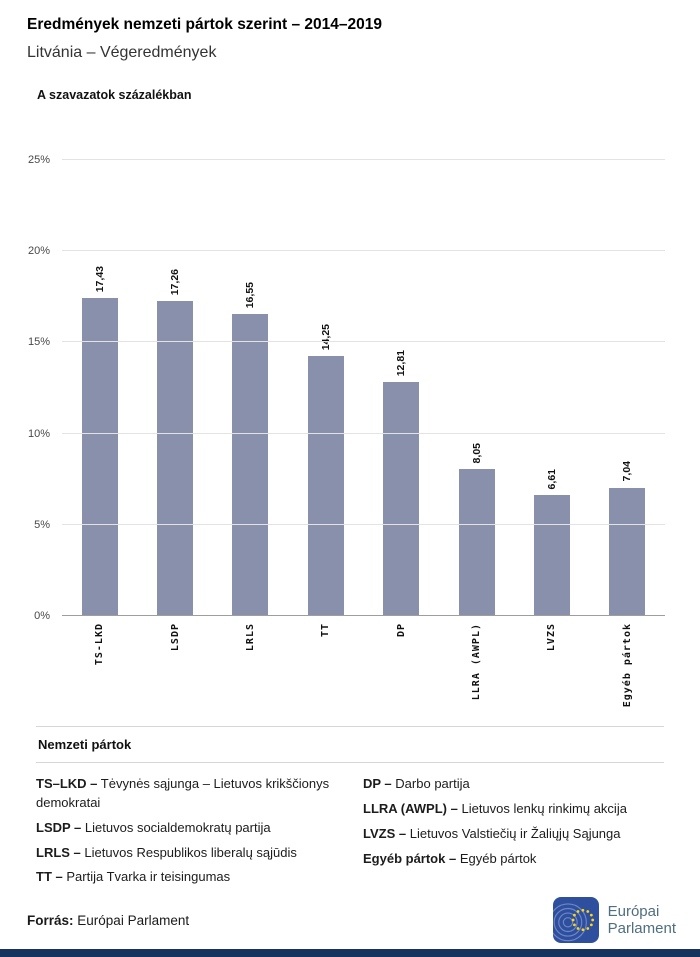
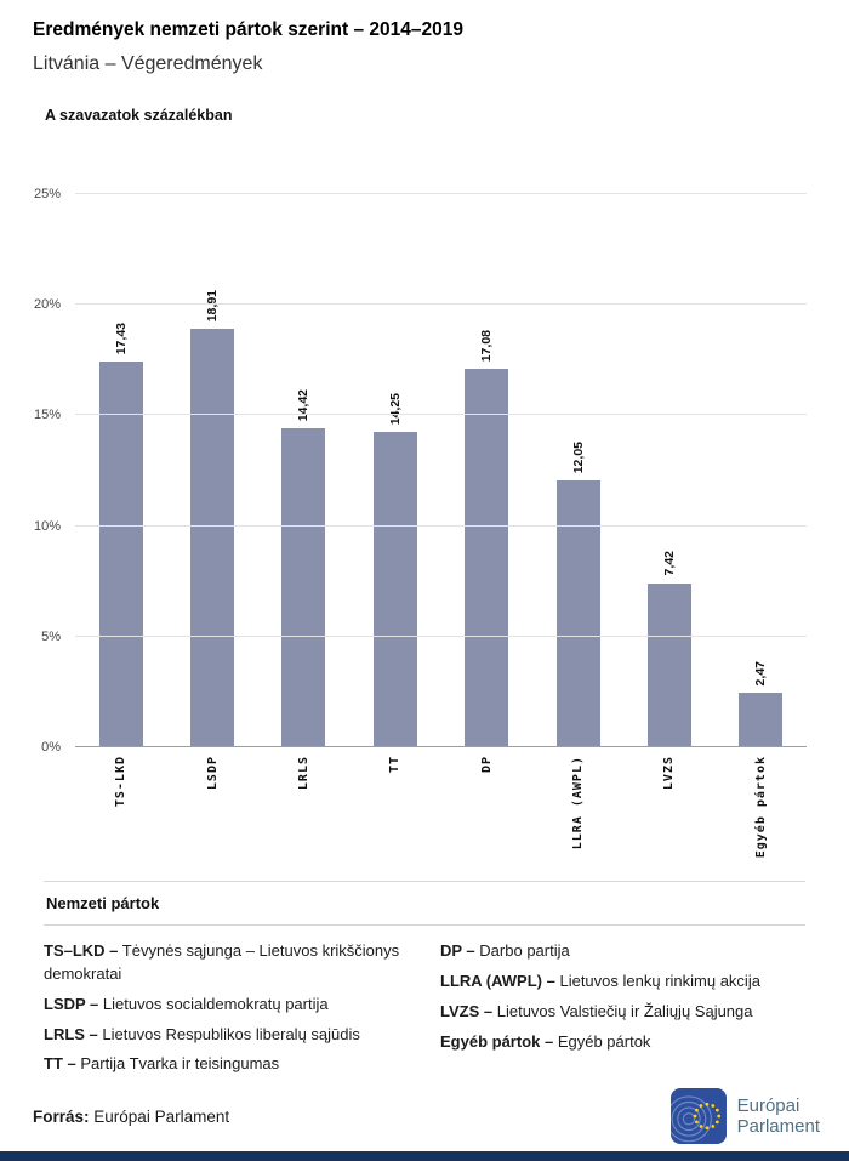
LSDP: 17,26 -> 18,91
LRLS: 16,55 -> 14,42
DP: 12,81 -> 17,08
LLRA (AWPL): 8,05 -> 12,05
LVZS: 6,61 -> 7,42
Egyéb pártok: 7,04 -> 2,47
